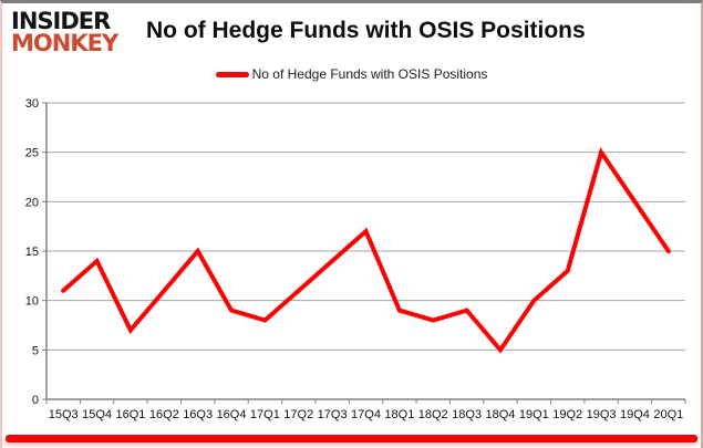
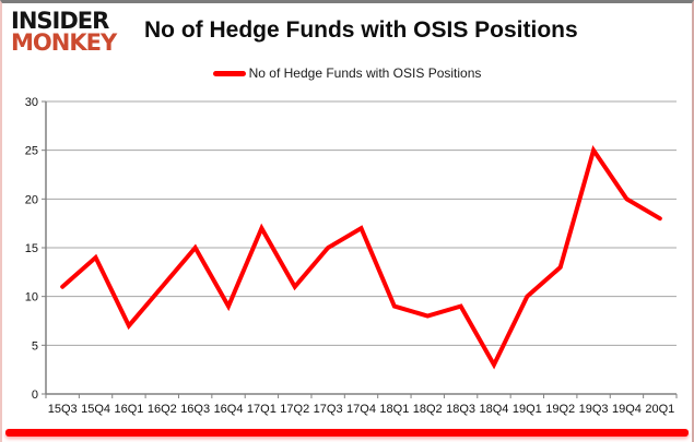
17Q1: 8 -> 17
17Q3: 14 -> 15
18Q4: 5 -> 3
20Q1: 15 -> 18
